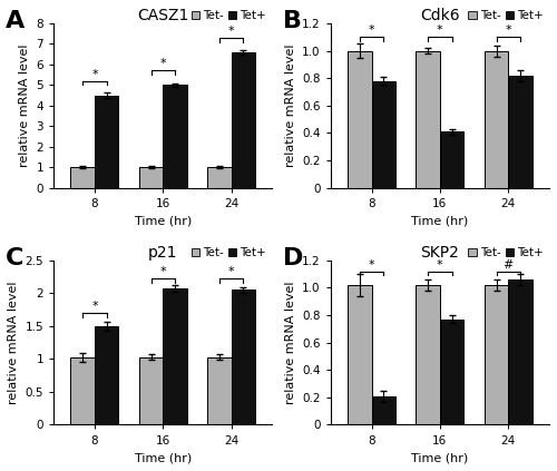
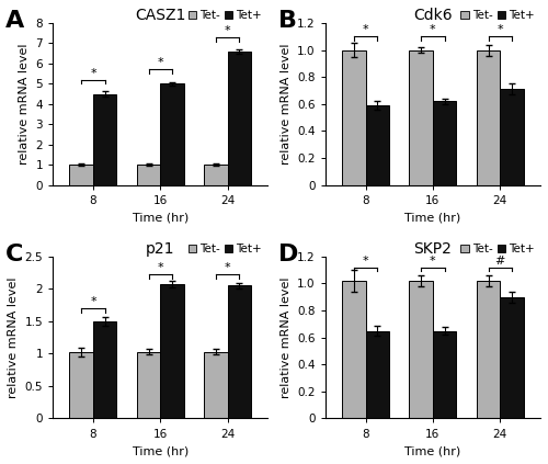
Cdk6/Tet+/8: 0.78 -> 0.59
Cdk6/Tet+/16: 0.41 -> 0.62
Cdk6/Tet+/24: 0.82 -> 0.71
SKP2/Tet+/8: 0.21 -> 0.65
SKP2/Tet+/16: 0.77 -> 0.65
SKP2/Tet+/24: 1.06 -> 0.90
